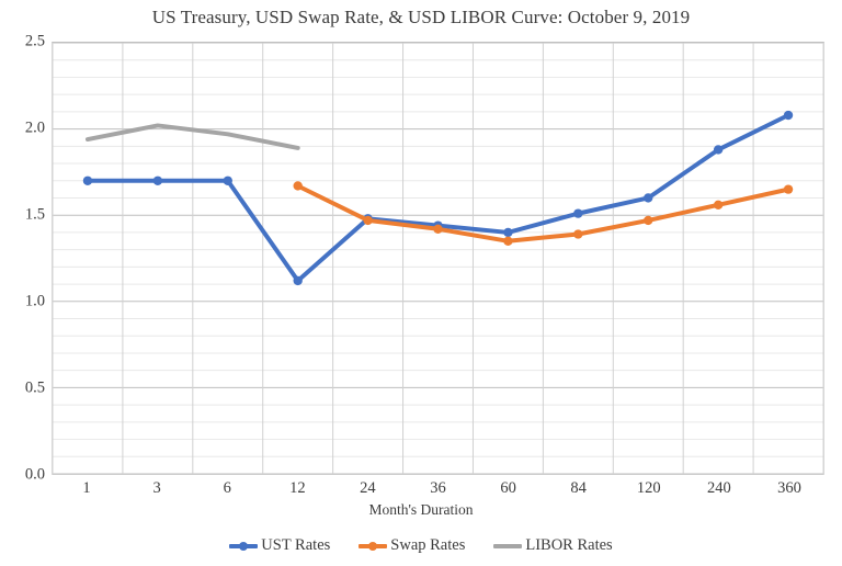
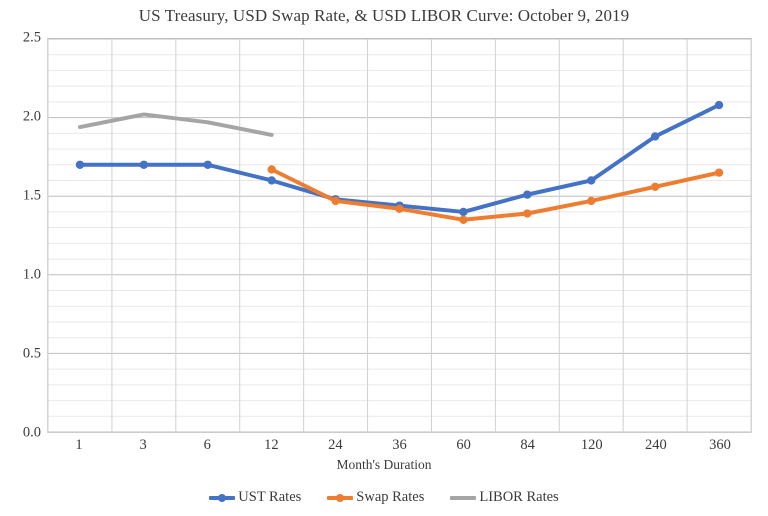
UST Rates/12: 1.12 -> 1.60
